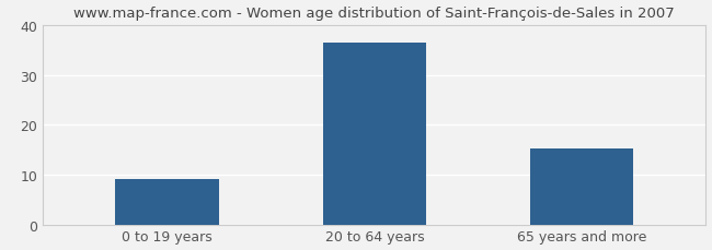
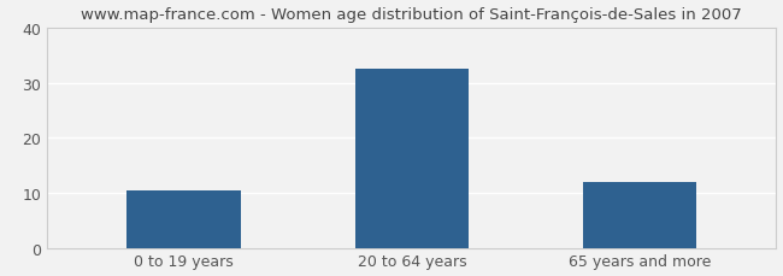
0 to 19 years: 9.0 -> 10.5
20 to 64 years: 36.5 -> 32.5
65 years and more: 15.2 -> 12.0
